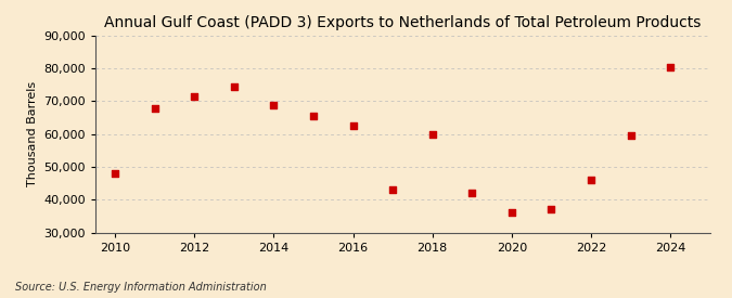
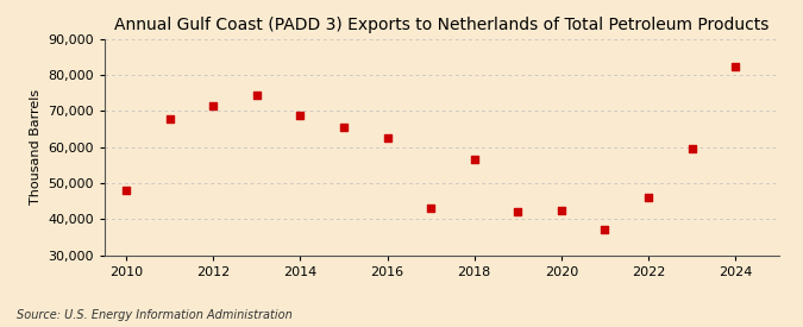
2018: 60,000 -> 56,500
2020: 36,000 -> 42,500
2024: 80,500 -> 82,500
